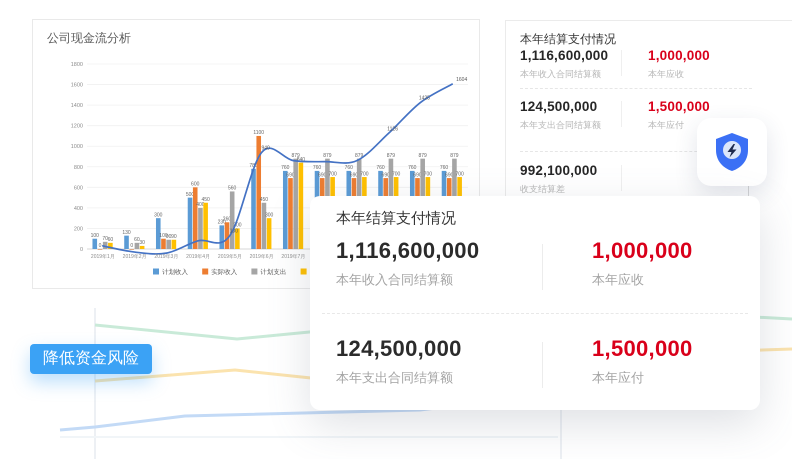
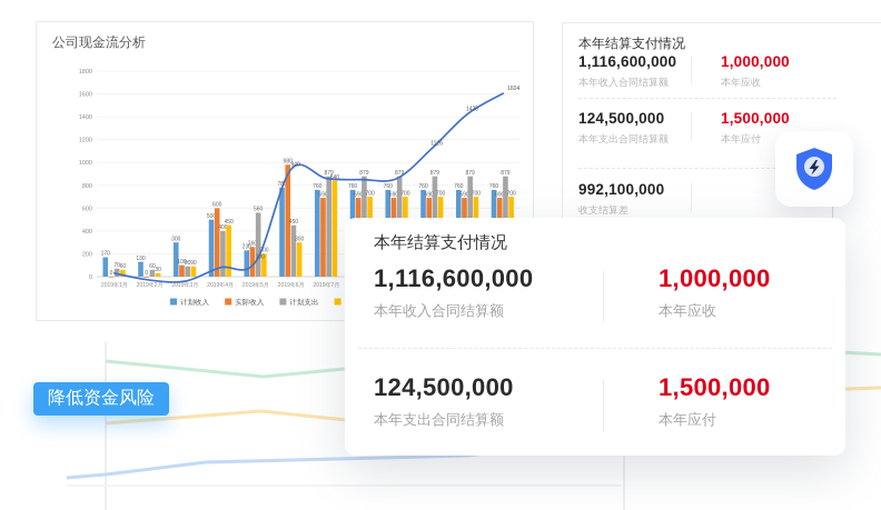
计划收入/2019年1月: 100 -> 170
实际收入/2019年6月: 1100 -> 980
